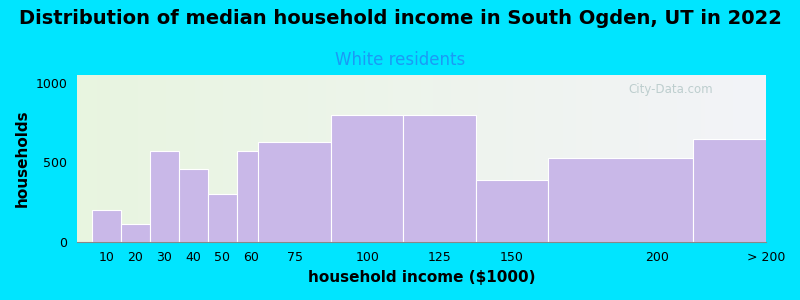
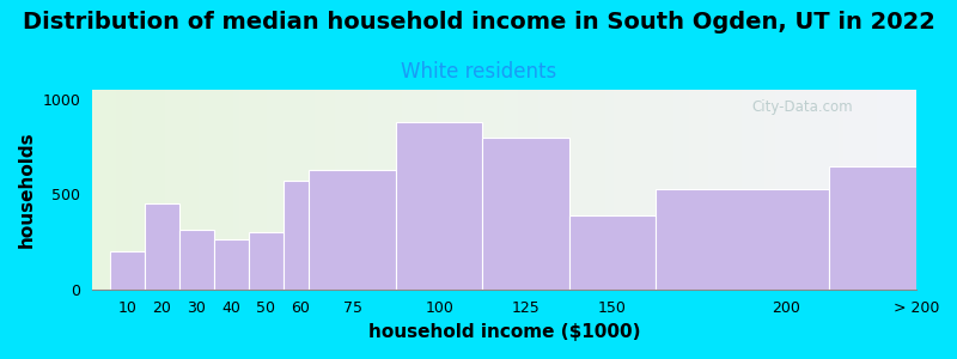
20: 110 -> 450
30: 570 -> 310
40: 460 -> 260
100: 800 -> 880
